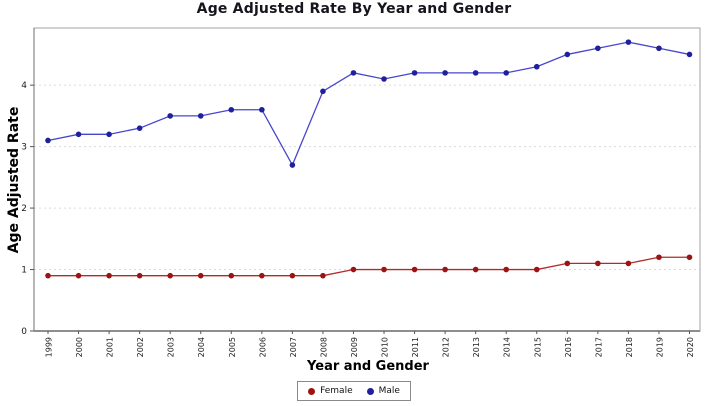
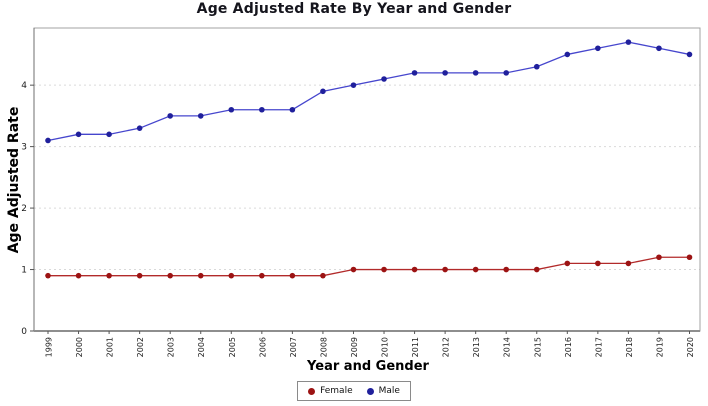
Male/2007: 2.7 -> 3.6
Male/2009: 4.2 -> 4.0
